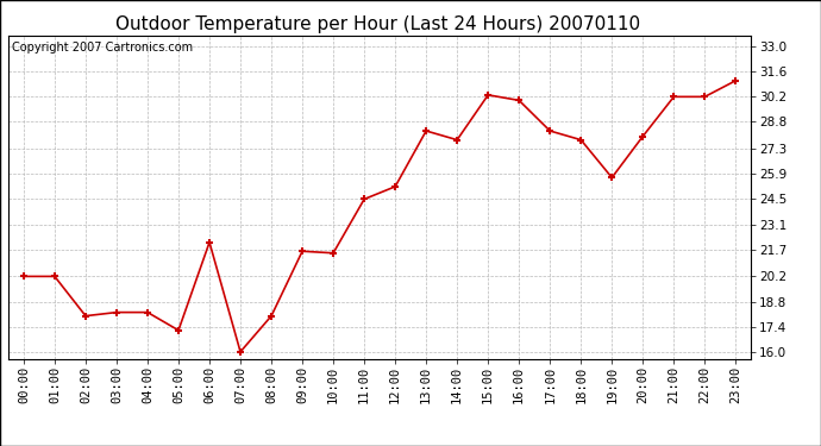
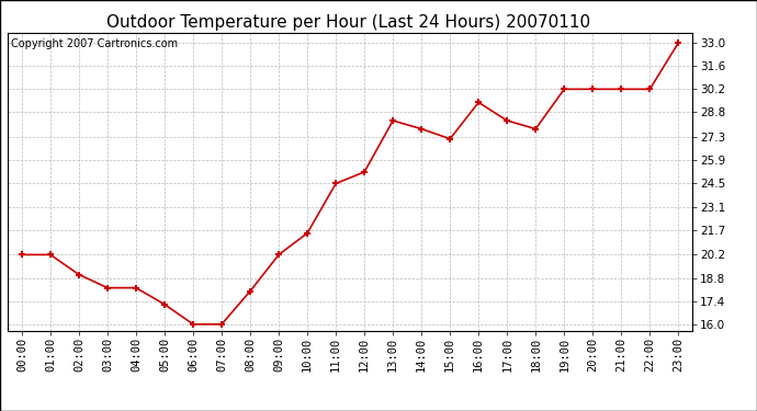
02:00: 18.0 -> 19.0
06:00: 22.1 -> 16.0
09:00: 21.6 -> 20.2
15:00: 30.3 -> 27.2
16:00: 30.0 -> 29.4
19:00: 25.7 -> 30.2
20:00: 28.0 -> 30.2
23:00: 31.1 -> 33.0
